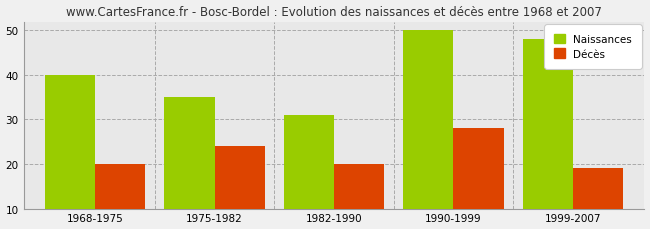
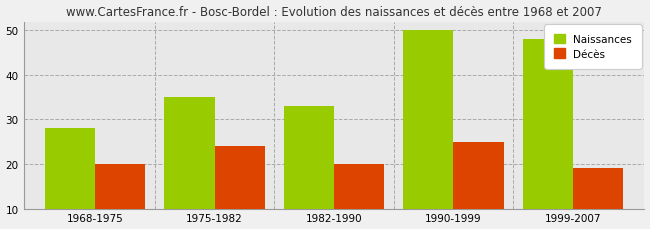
Naissances/1968-1975: 40 -> 28
Naissances/1982-1990: 31 -> 33
Décès/1990-1999: 28 -> 25
